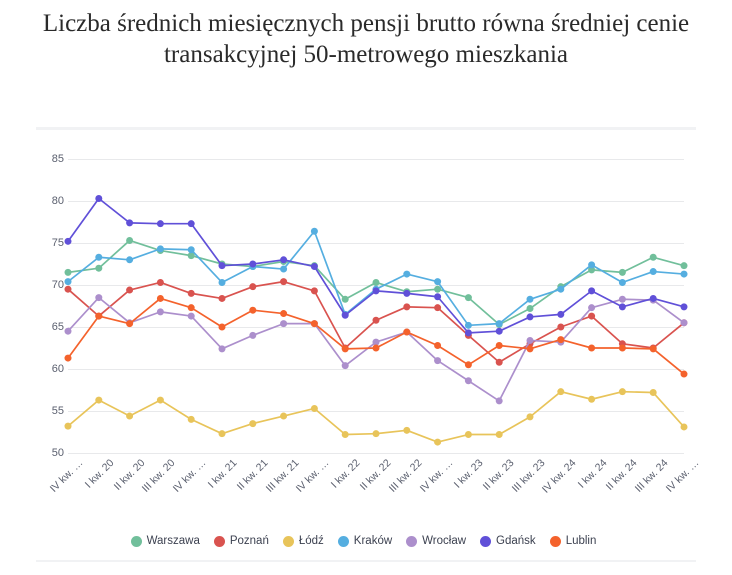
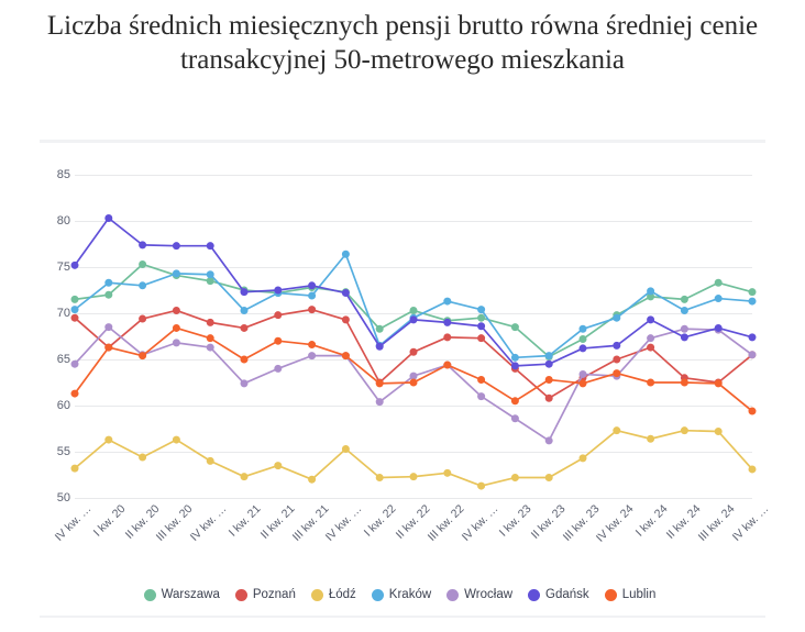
Łódź/III kw. 21: 54 -> 52
